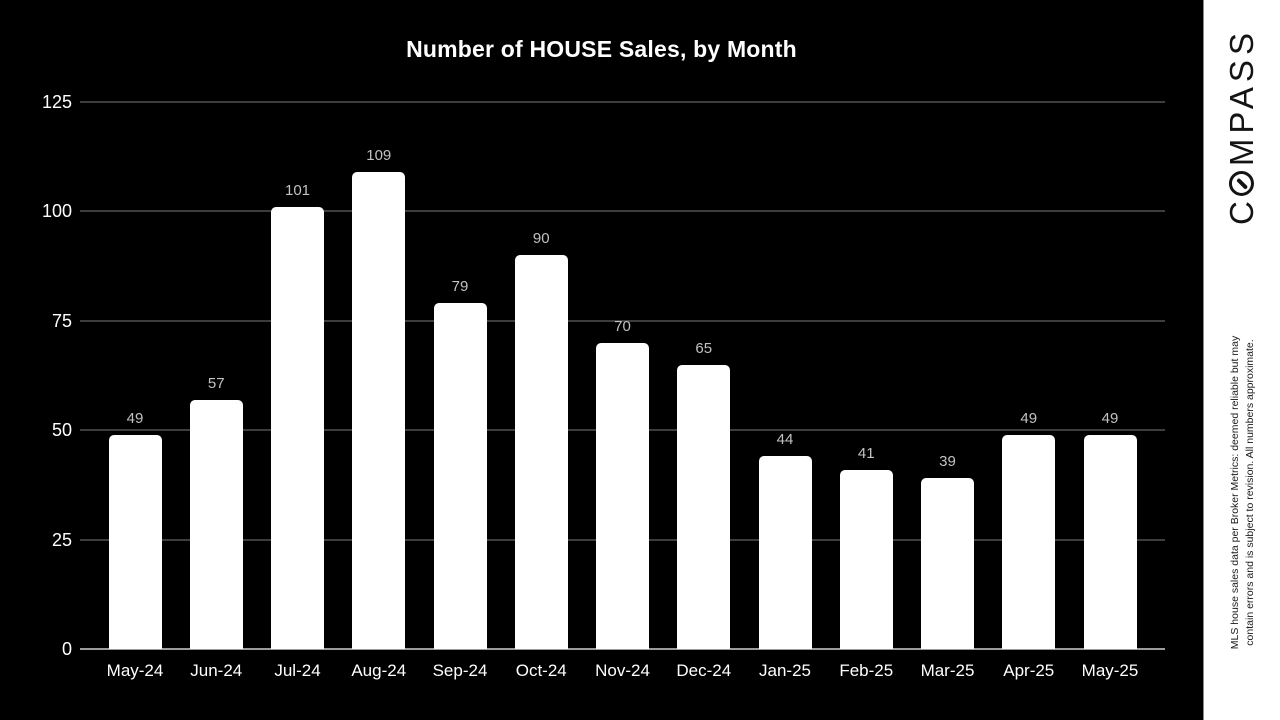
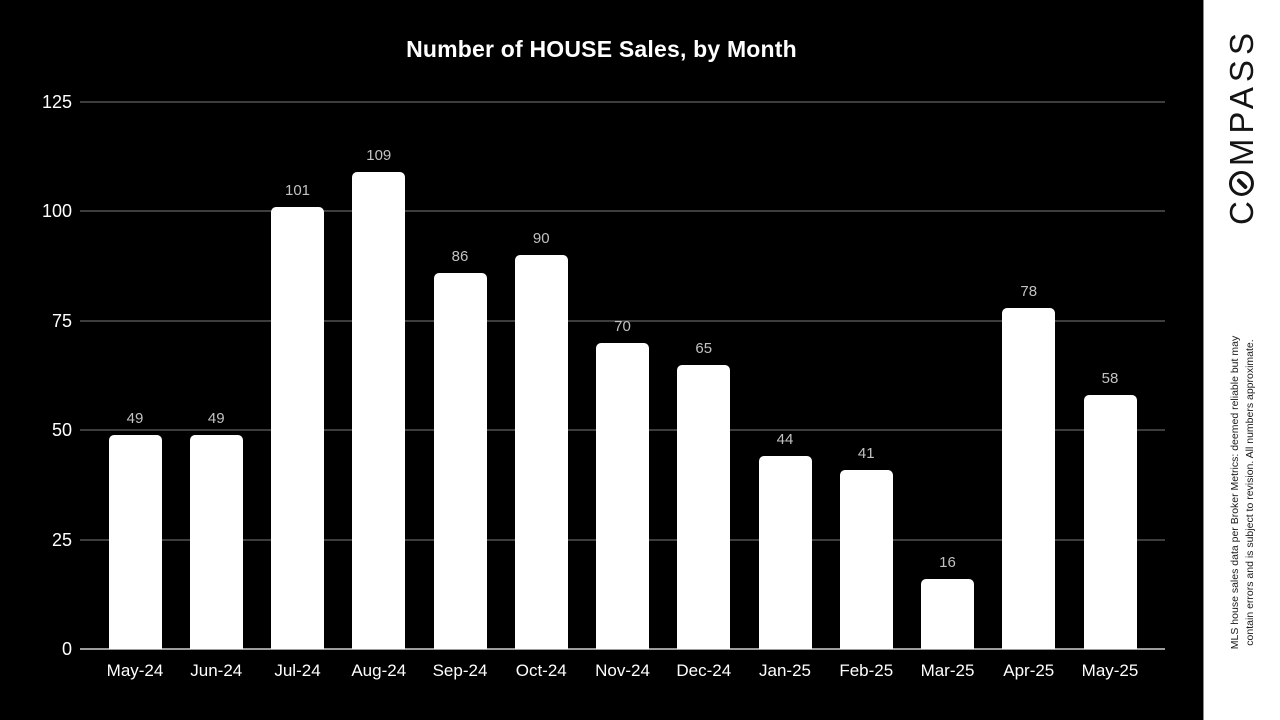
Jun-24: 57 -> 49
Sep-24: 79 -> 86
Mar-25: 39 -> 16
Apr-25: 49 -> 78
May-25: 49 -> 58
